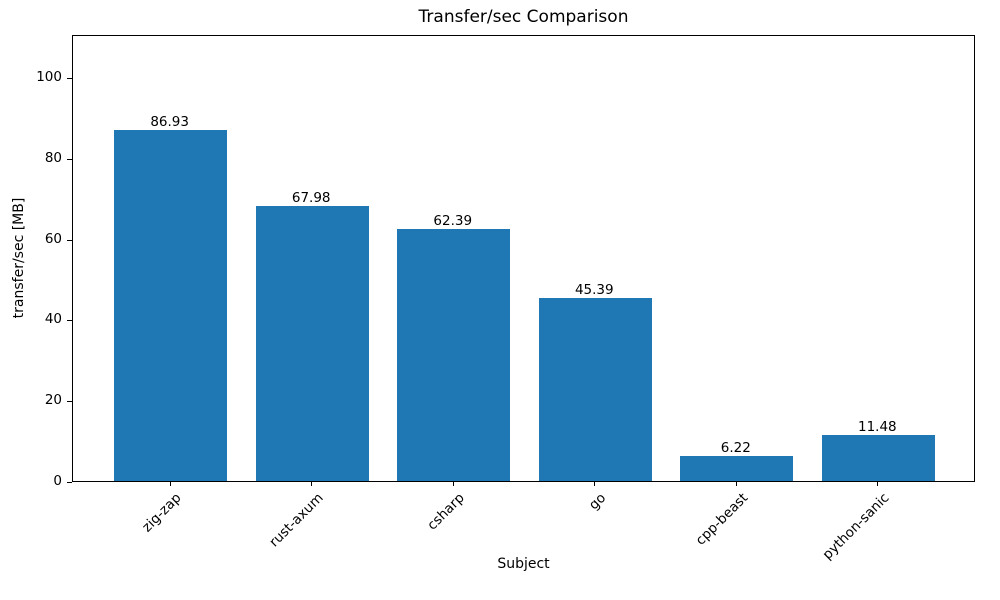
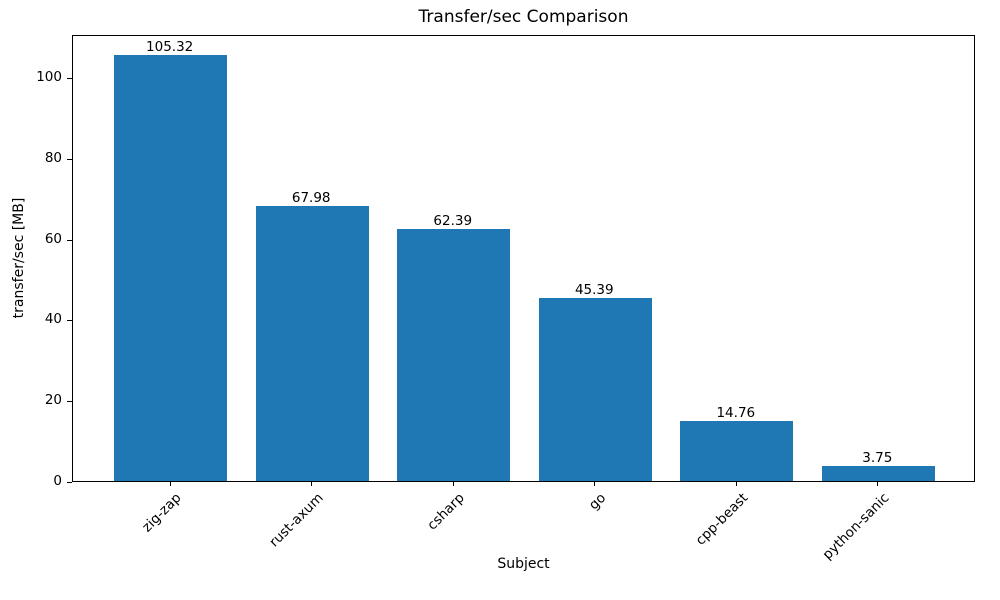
zig-zap: 86.93 -> 105.32
cpp-beast: 6.22 -> 14.76
python-sanic: 11.48 -> 3.75
